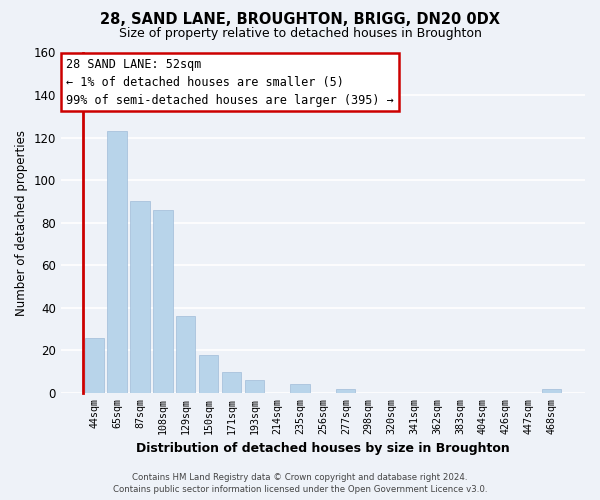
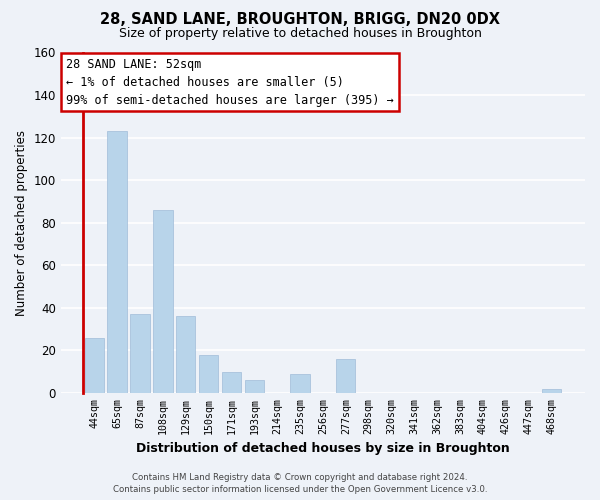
87sqm: 90 -> 37
235sqm: 4 -> 9
277sqm: 2 -> 16
